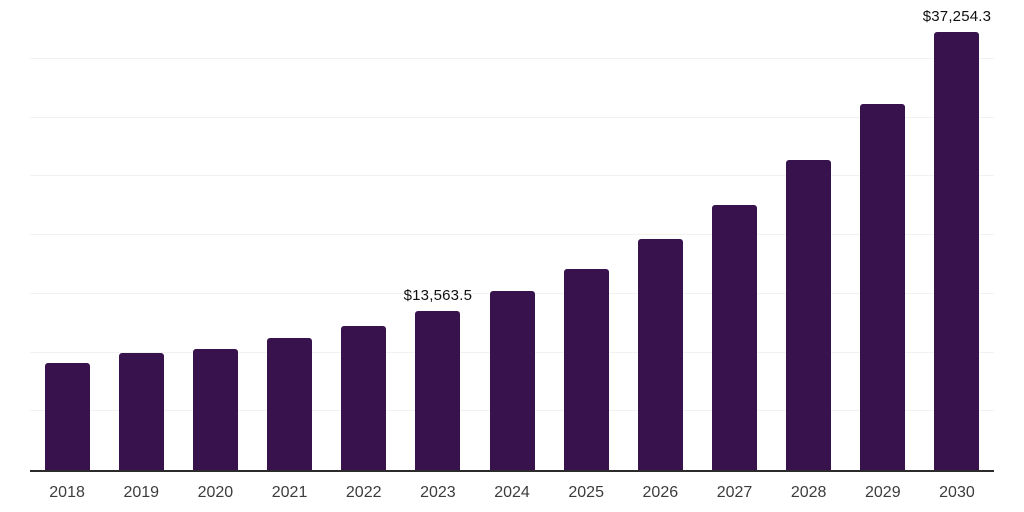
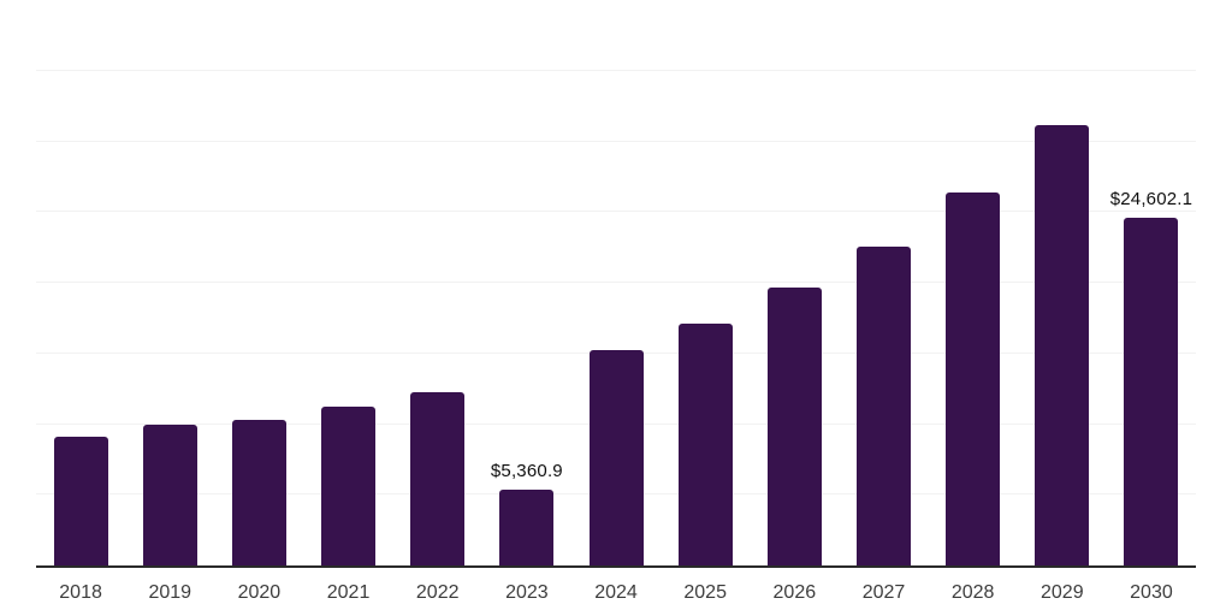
2023: $13,563.5 -> $5,360.9
2030: $37,254.3 -> $24,602.1
